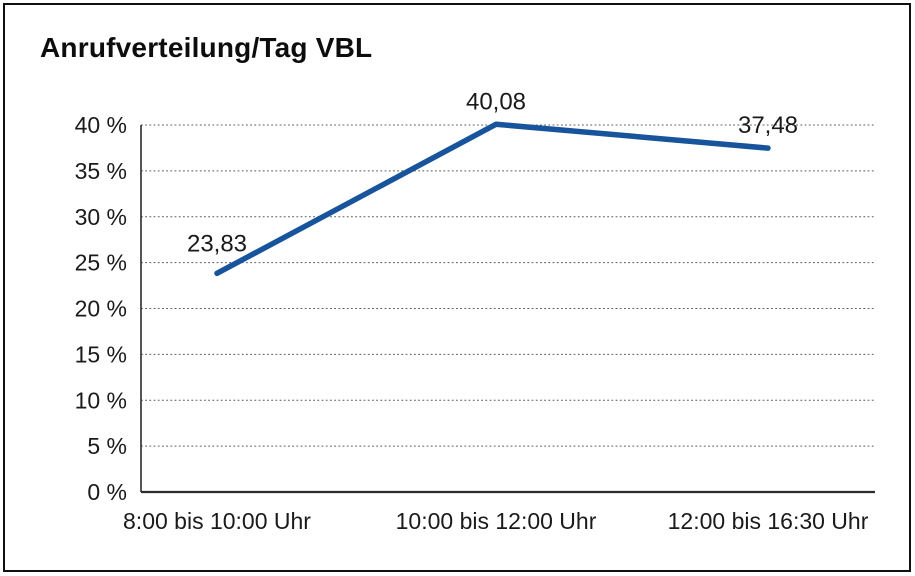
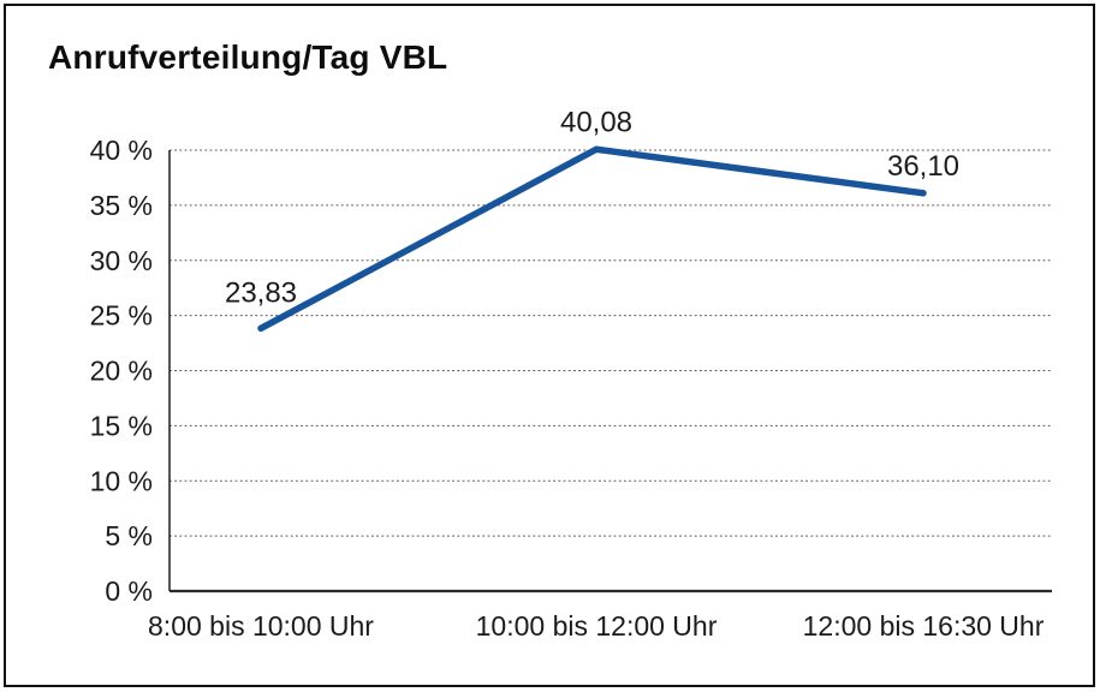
12:00 bis 16:30 Uhr: 37,48 -> 36,10
